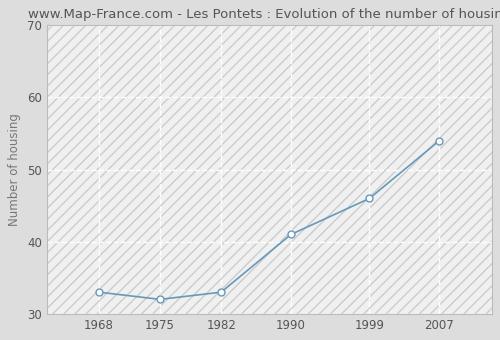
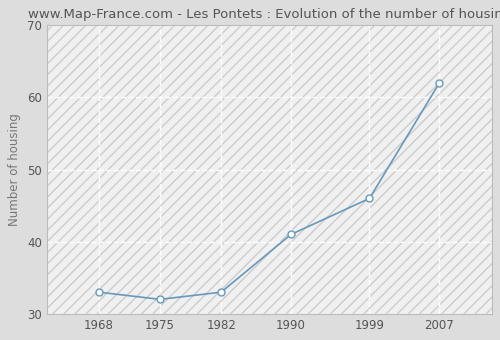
2007: 54 -> 62
